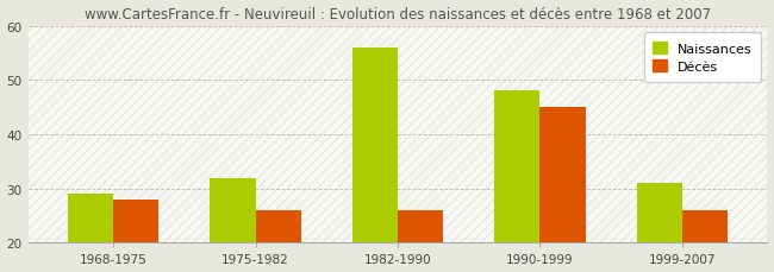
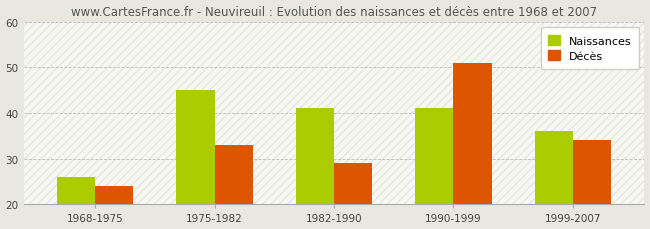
Naissances/1968-1975: 29 -> 26
Décès/1968-1975: 28 -> 24
Naissances/1975-1982: 32 -> 45
Décès/1975-1982: 26 -> 33
Naissances/1982-1990: 56 -> 41
Décès/1982-1990: 26 -> 29
Naissances/1990-1999: 48 -> 41
Décès/1990-1999: 45 -> 51
Naissances/1999-2007: 31 -> 36
Décès/1999-2007: 26 -> 34
